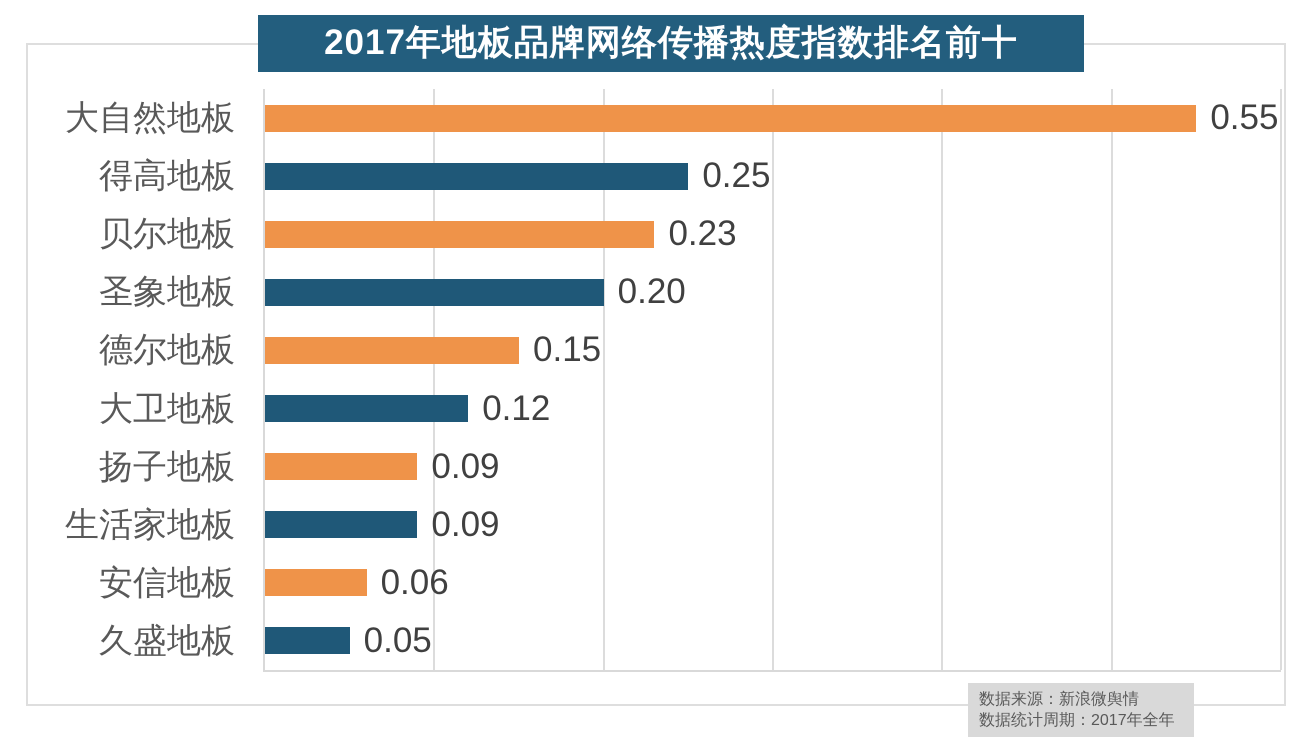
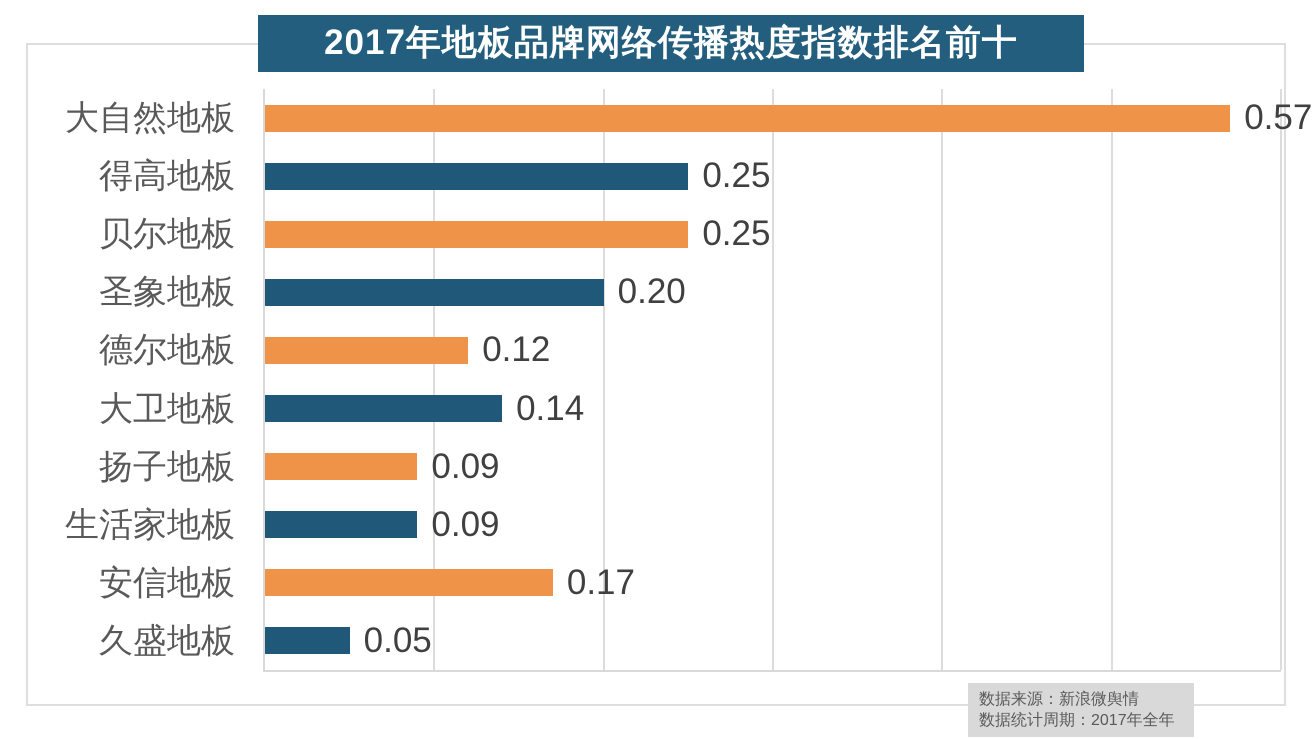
大自然地板: 0.55 -> 0.57
贝尔地板: 0.23 -> 0.25
德尔地板: 0.15 -> 0.12
大卫地板: 0.12 -> 0.14
安信地板: 0.06 -> 0.17
